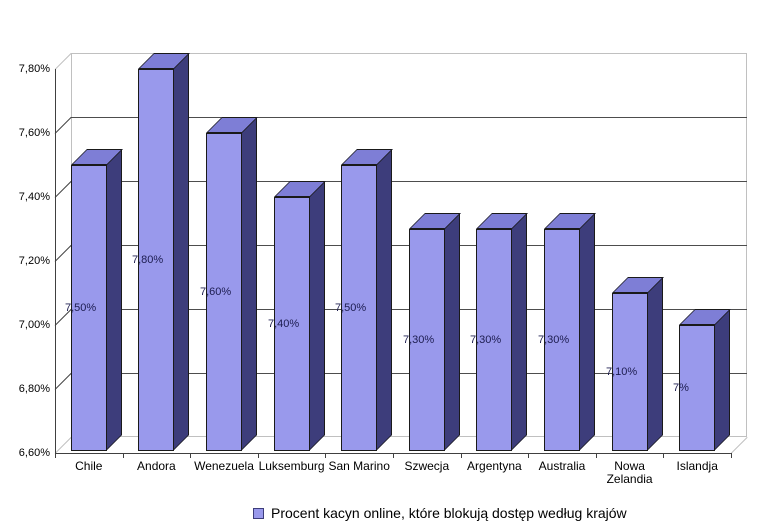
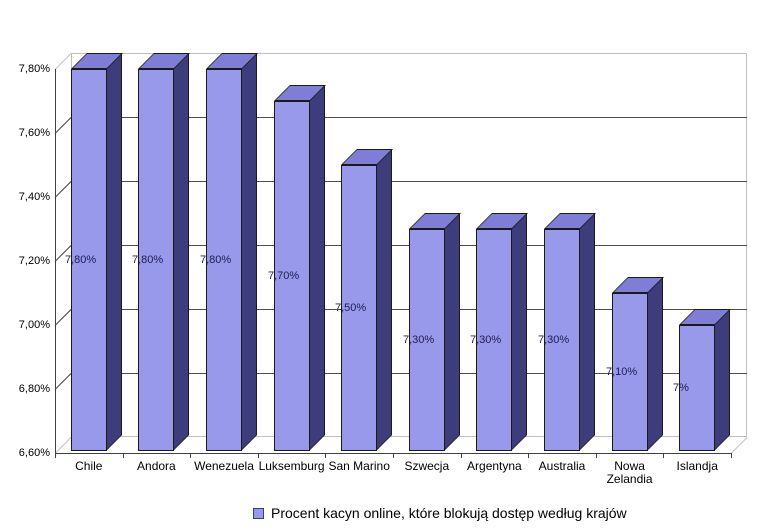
Chile: 7,50% -> 7,80%
Wenezuela: 7,60% -> 7,80%
Luksemburg: 7,40% -> 7,70%
